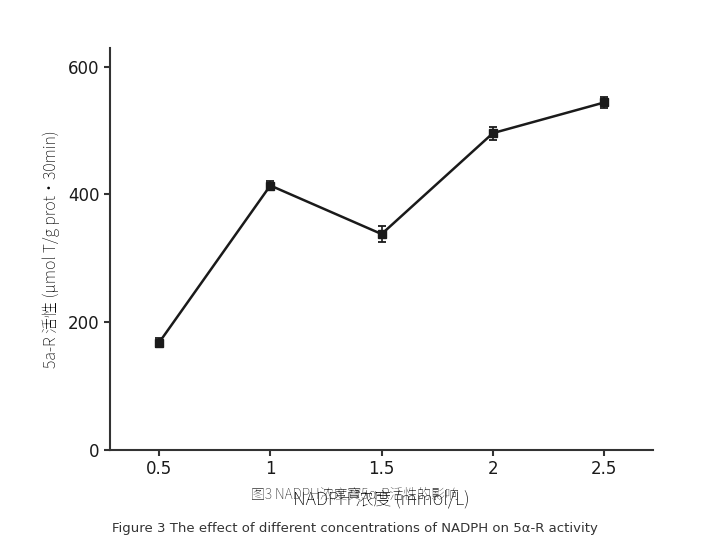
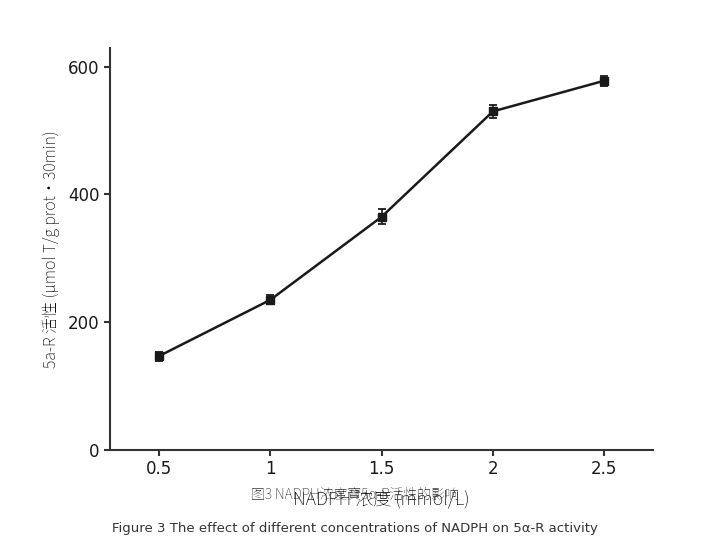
0.5: 168 -> 147
1: 414 -> 235
1.5: 338 -> 365
2: 496 -> 530
2.5: 544 -> 578
